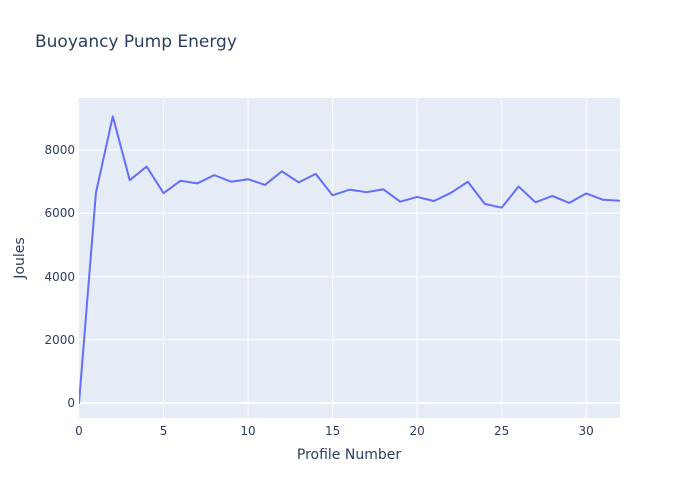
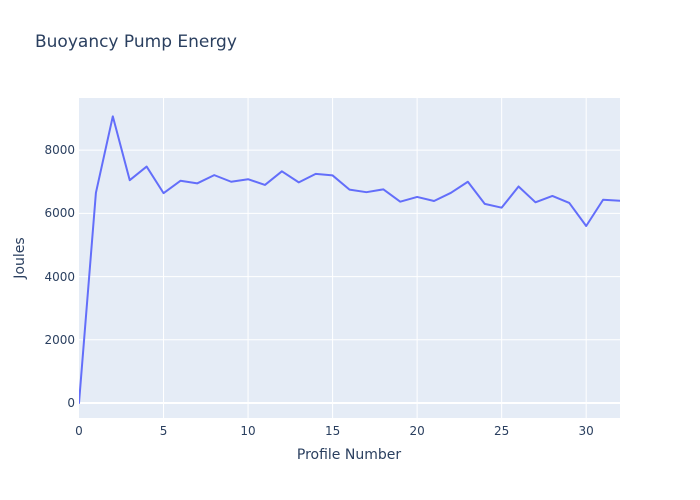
15: 6600 -> 7200
30: 6600 -> 5600
